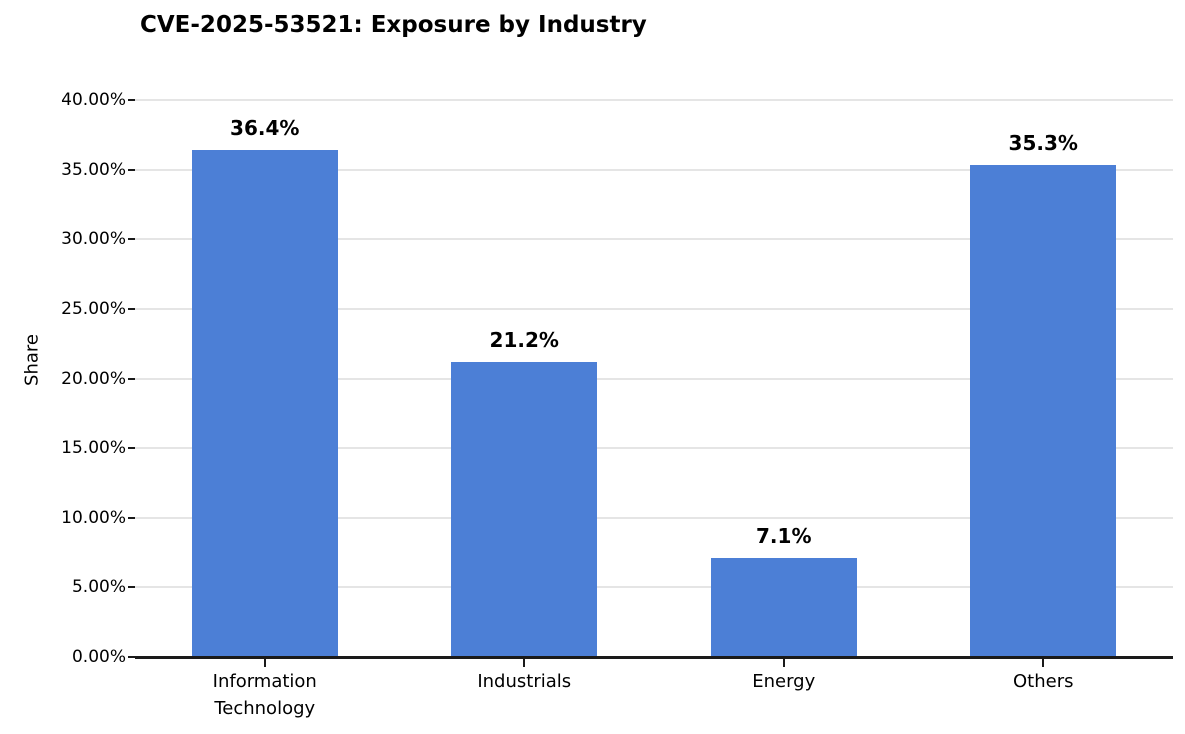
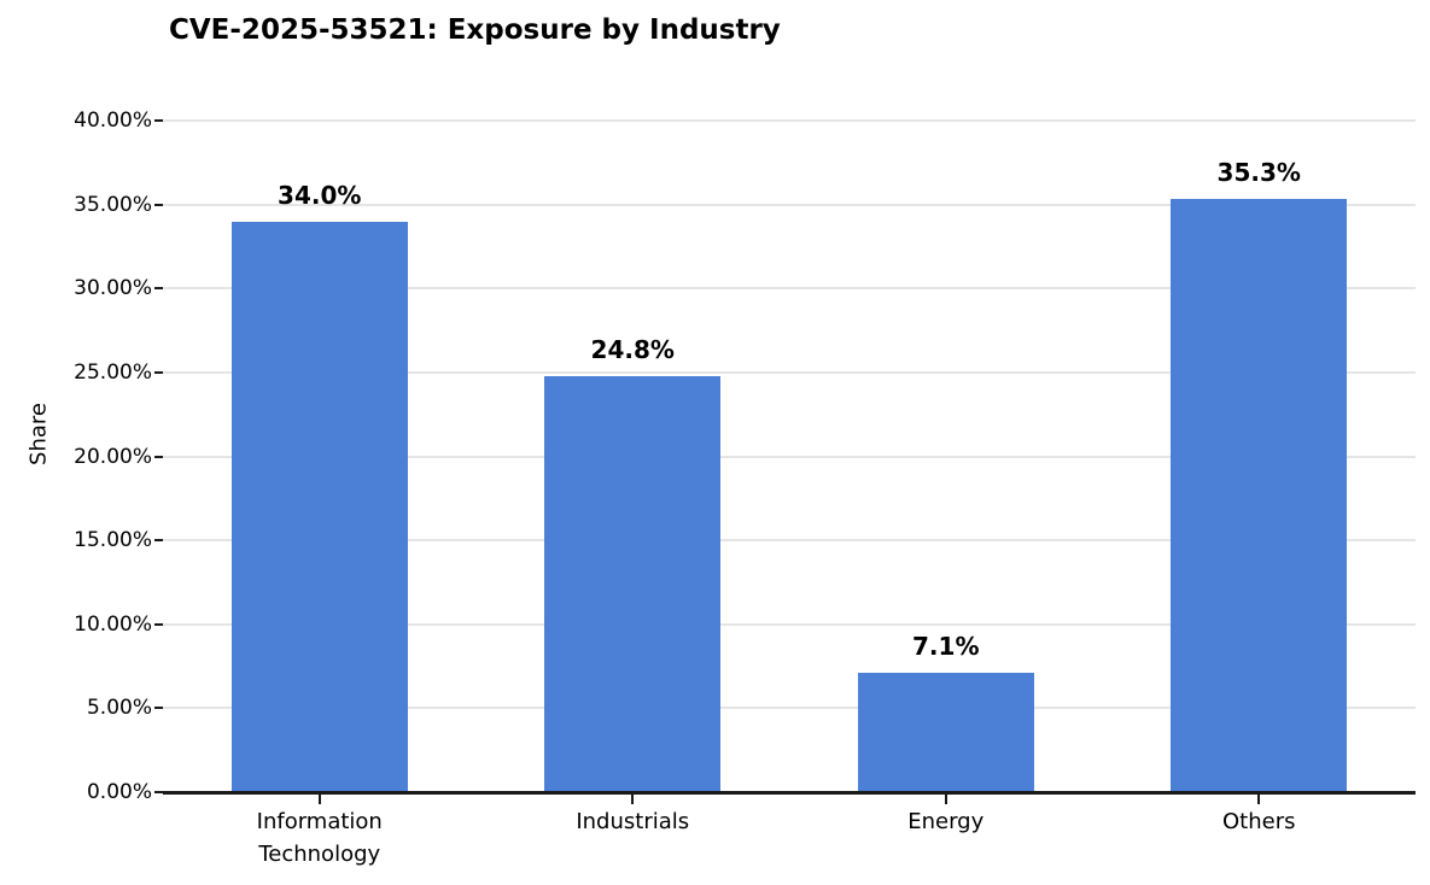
Information Technology: 36.4% -> 34.0%
Industrials: 21.2% -> 24.8%
